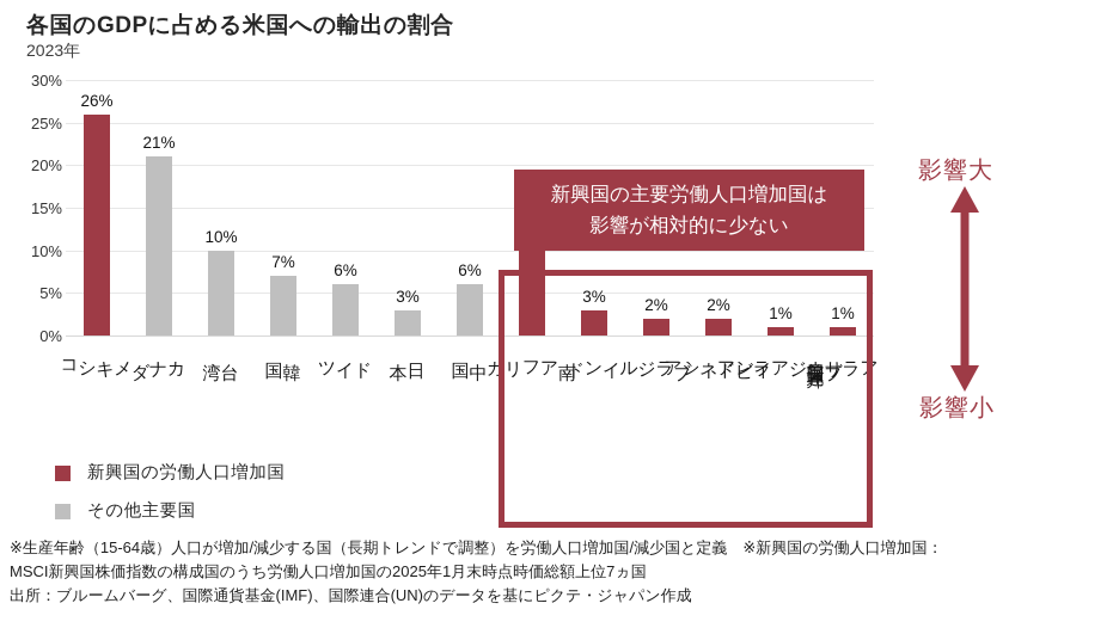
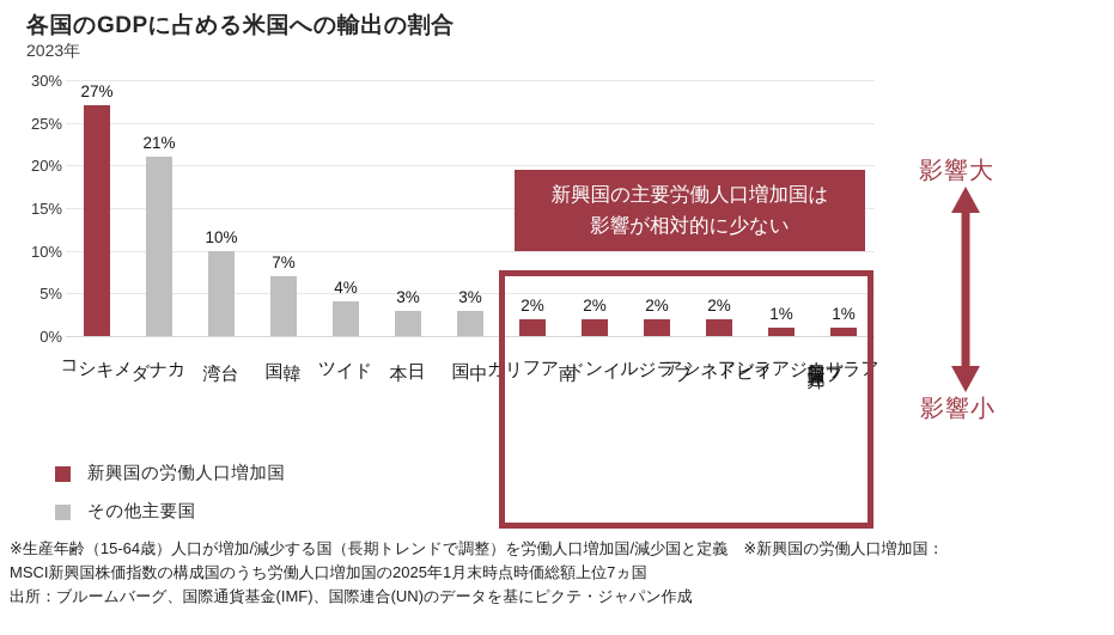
メキシコ: 26% -> 27%
ドイツ: 6% -> 4%
中国: 6% -> 3%
南アフリカ: 11% -> 2%
インド: 3% -> 2%
